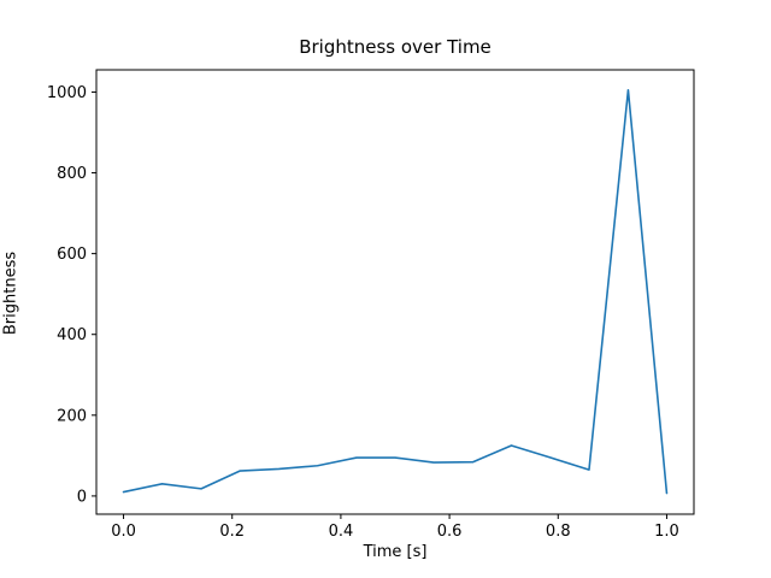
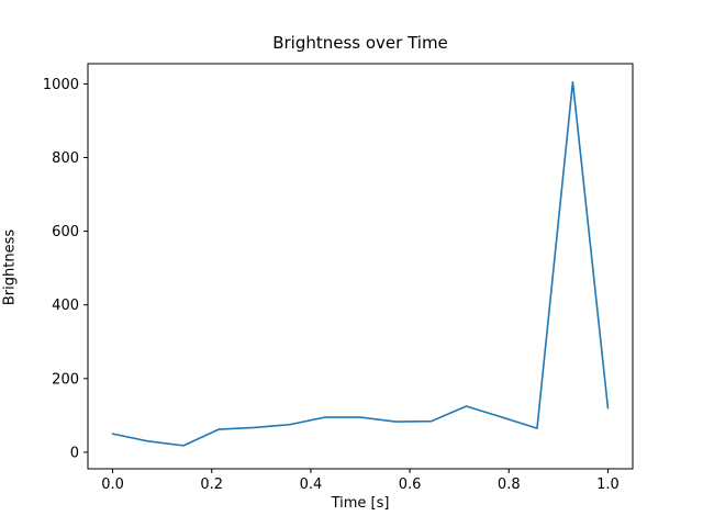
0.0: 10 -> 50
1.0: 10 -> 120
